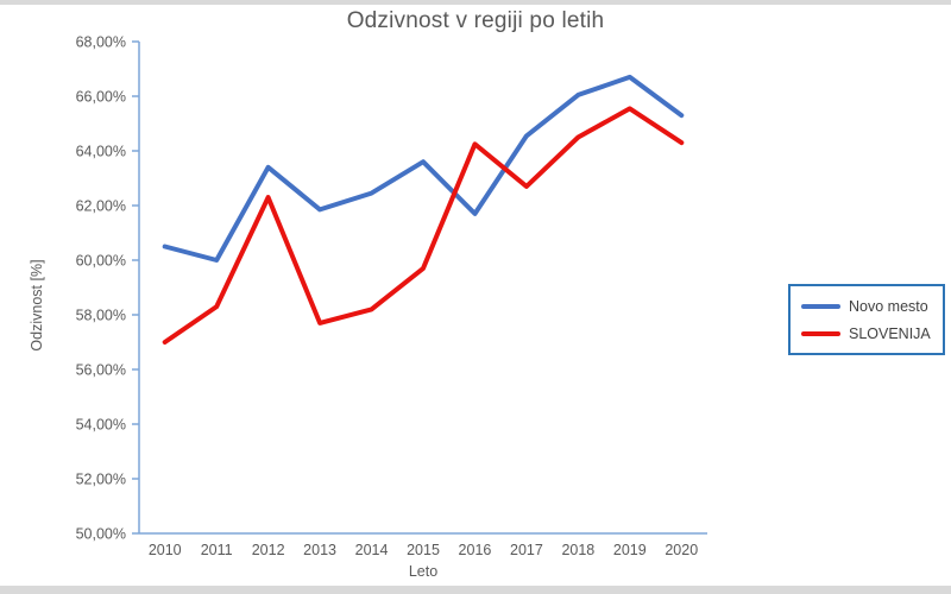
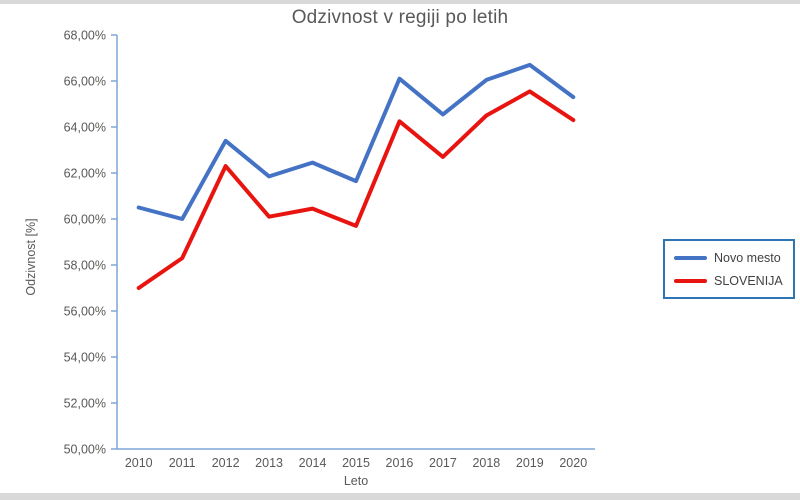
SLOVENIJA/2013: 57,7% -> 60,1%
SLOVENIJA/2014: 58,2% -> 60,5%
Novo mesto/2015: 63,6% -> 61,6%
Novo mesto/2016: 61,7% -> 66,1%
